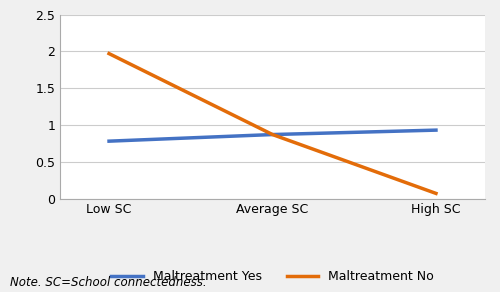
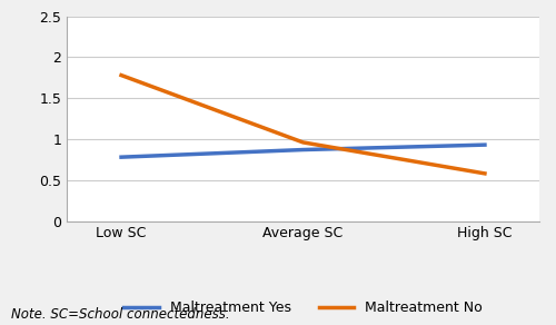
Maltreatment No/Low SC: 1.97 -> 1.78
Maltreatment No/Average SC: 0.87 -> 0.96
Maltreatment No/High SC: 0.07 -> 0.58
